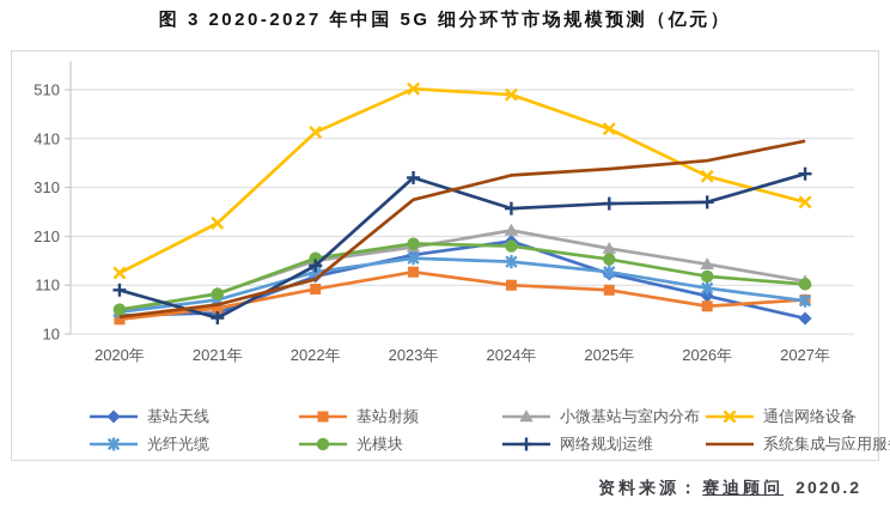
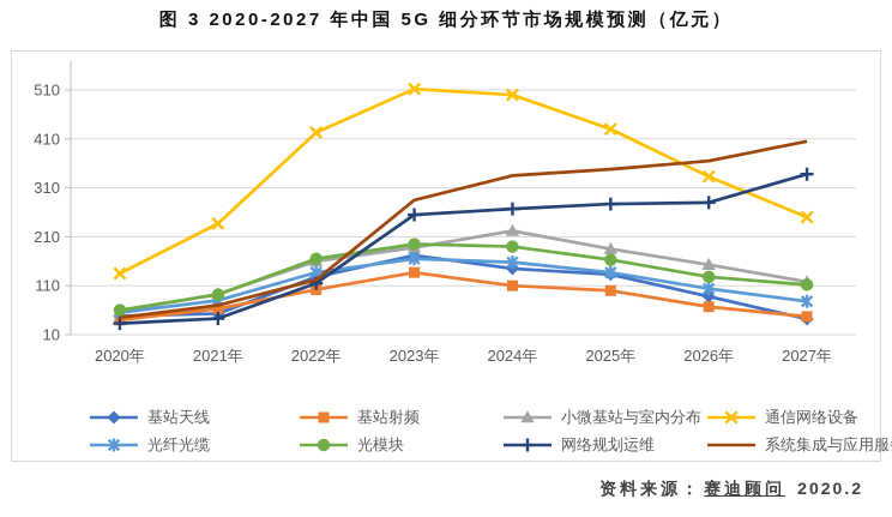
网络规划运维/2020年: 100 -> 30
网络规划运维/2022年: 150 -> 120
网络规划运维/2023年: 330 -> 260
基站天线/2024年: 200 -> 140
基站射频/2027年: 80 -> 50
通信网络设备/2027年: 280 -> 250
